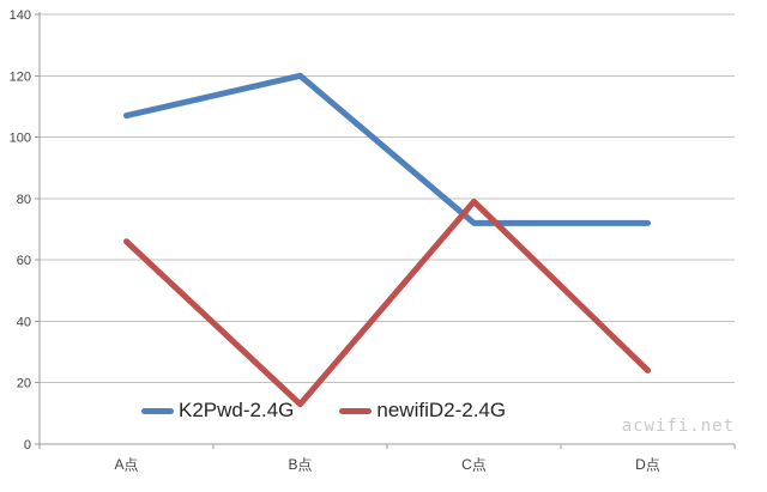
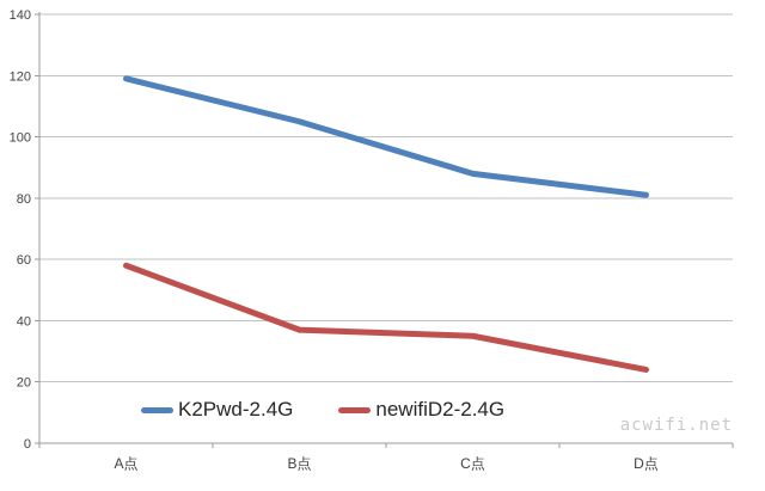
K2Pwd-2.4G/A点: 107 -> 119
newifiD2-2.4G/A点: 66 -> 58
K2Pwd-2.4G/B点: 120 -> 105
newifiD2-2.4G/B点: 13 -> 37
K2Pwd-2.4G/C点: 72 -> 88
newifiD2-2.4G/C点: 79 -> 35
K2Pwd-2.4G/D点: 72 -> 81
